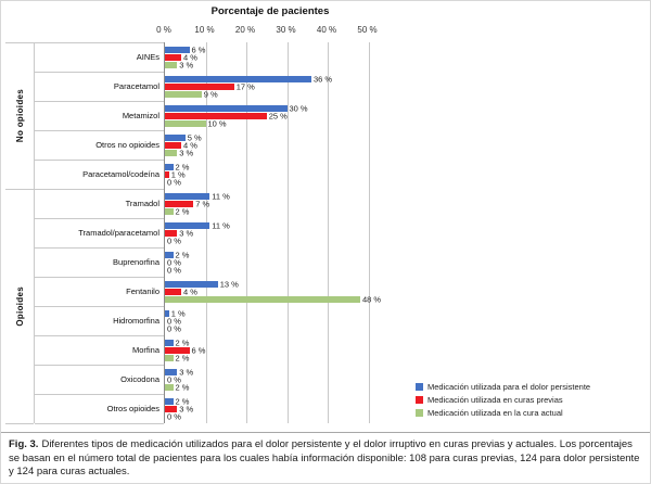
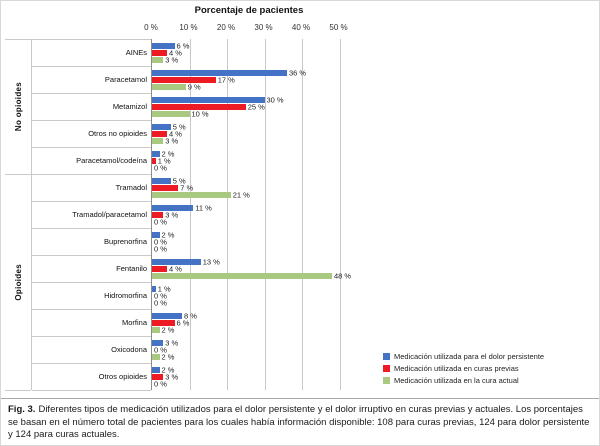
Medicación utilizada para el dolor persistente/Tramadol: 11 -> 5
Medicación utilizada en la cura actual/Tramadol: 2 -> 21
Medicación utilizada para el dolor persistente/Morfina: 2 -> 8
